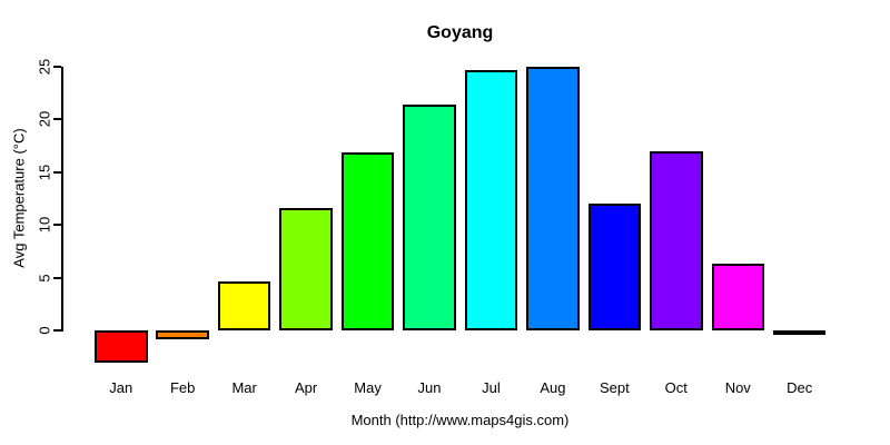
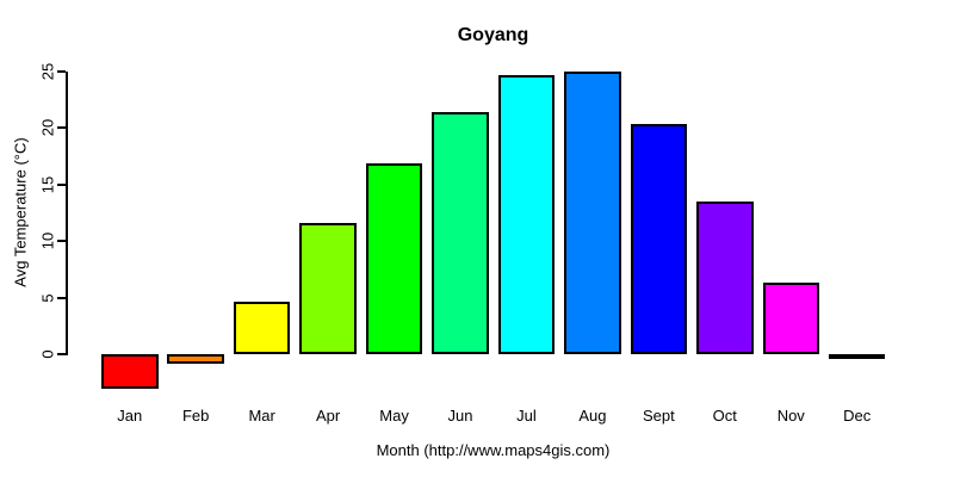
Sept: 12 -> 20
Oct: 17 -> 14
